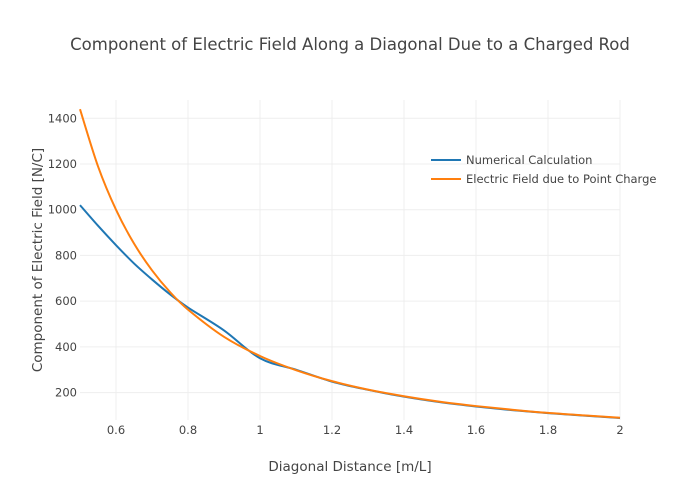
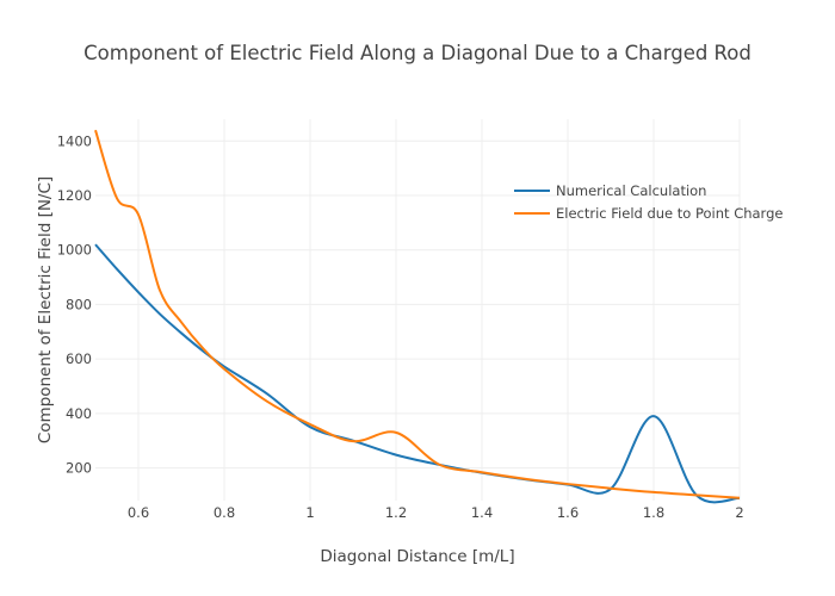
Electric Field due to Point Charge/0.6: 1000 -> 1130
Electric Field due to Point Charge/1.2: 250 -> 330
Numerical Calculation/1.8: 110 -> 390
